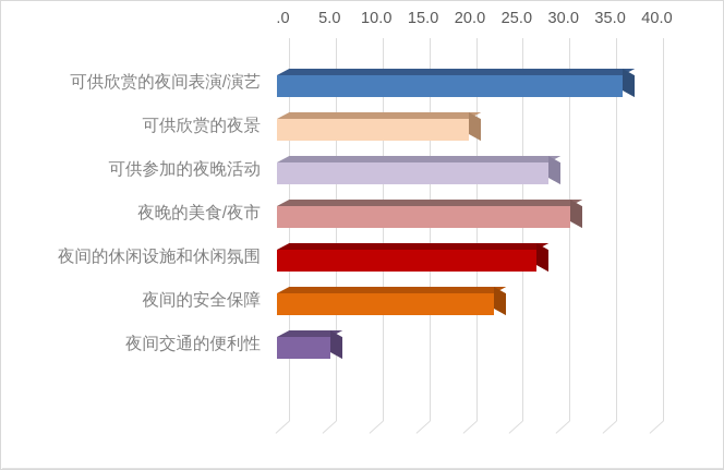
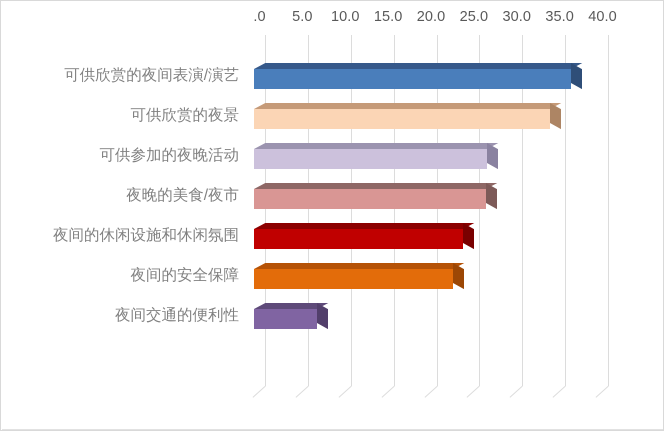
可供欣赏的夜景: 20.5 -> 34.5
可供参加的夜晚活动: 29 -> 27.2
夜晚的美食/夜市: 31.4 -> 27
夜间的休闲设施和休闲氛围: 27.8 -> 24.4
夜间交通的便利性: 5.7 -> 7.4
